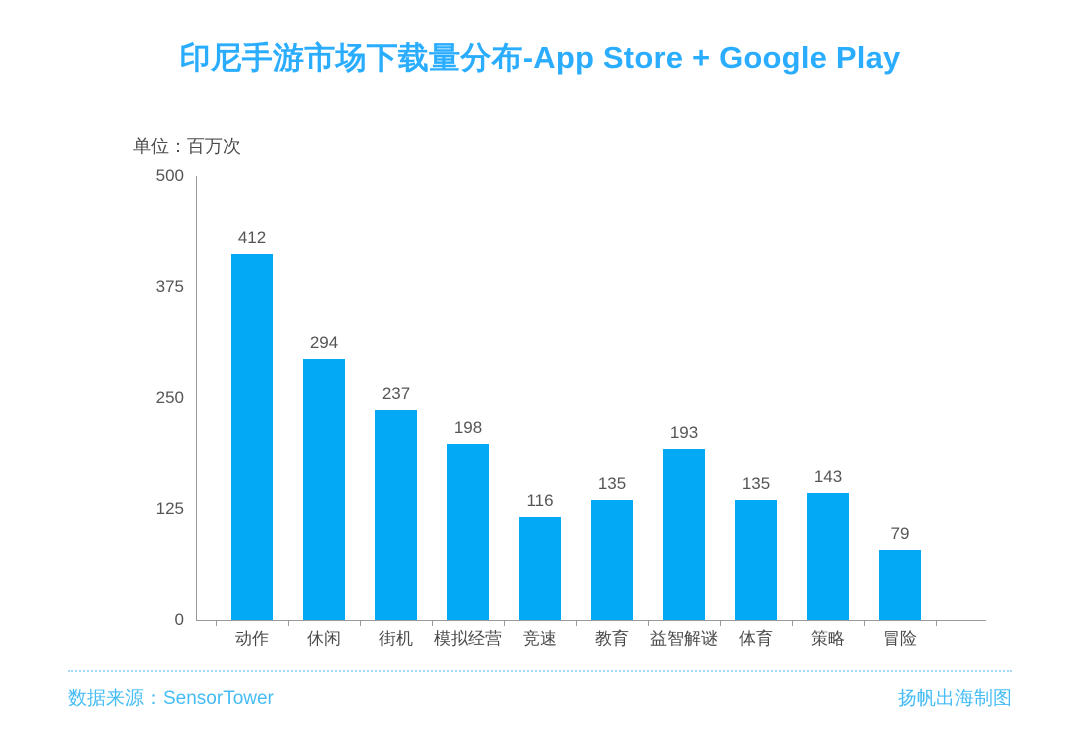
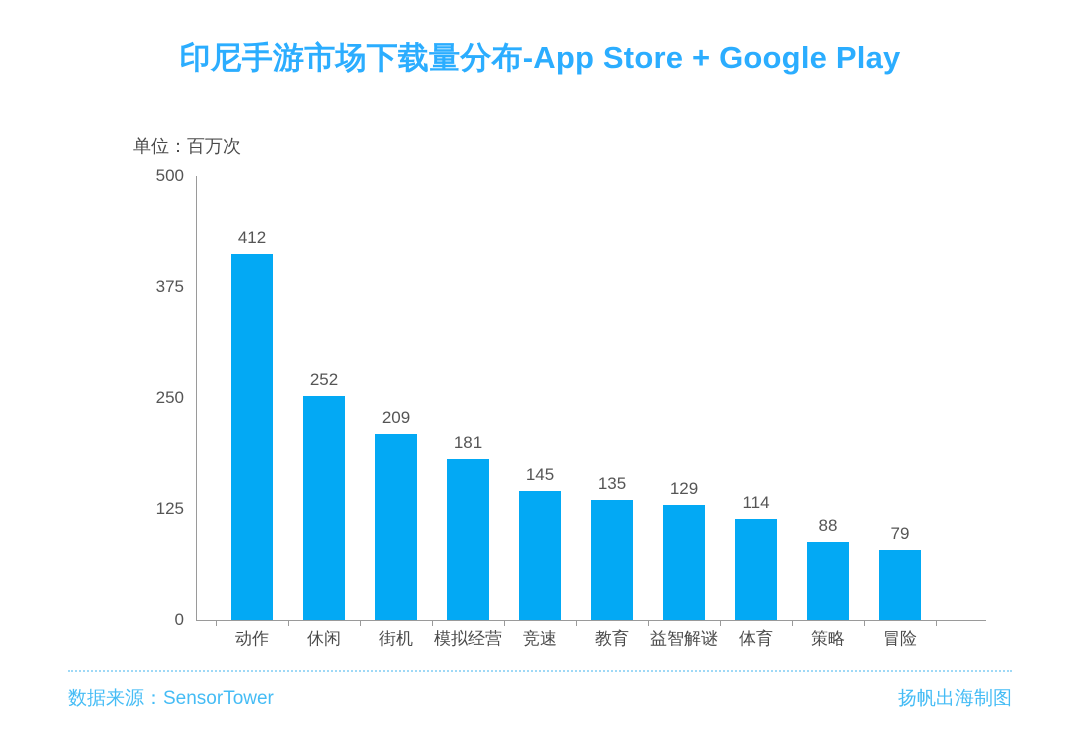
休闲: 294 -> 252
街机: 237 -> 209
模拟经营: 198 -> 181
竞速: 116 -> 145
益智解谜: 193 -> 129
体育: 135 -> 114
策略: 143 -> 88
